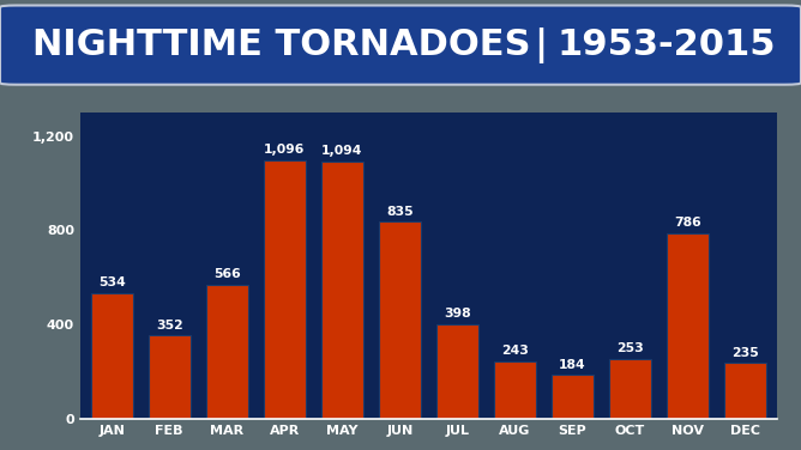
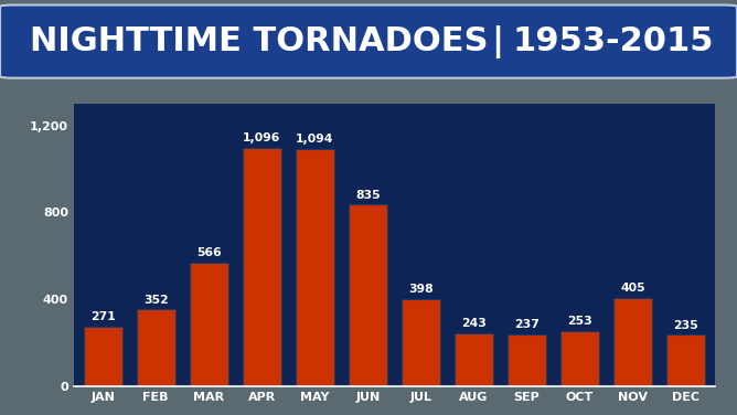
JAN: 534 -> 271
SEP: 184 -> 237
NOV: 786 -> 405
